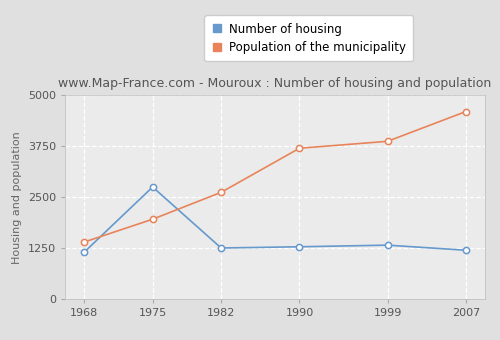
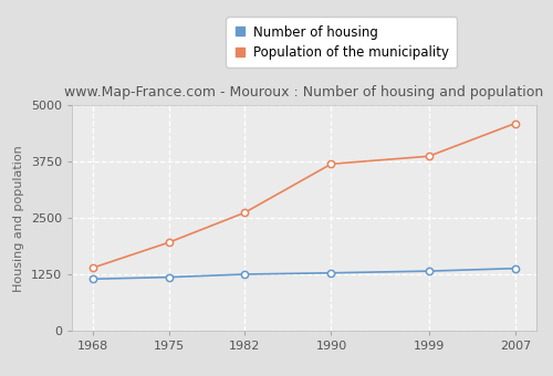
Number of housing/1975: 2750 -> 1190
Number of housing/2007: 1200 -> 1380
